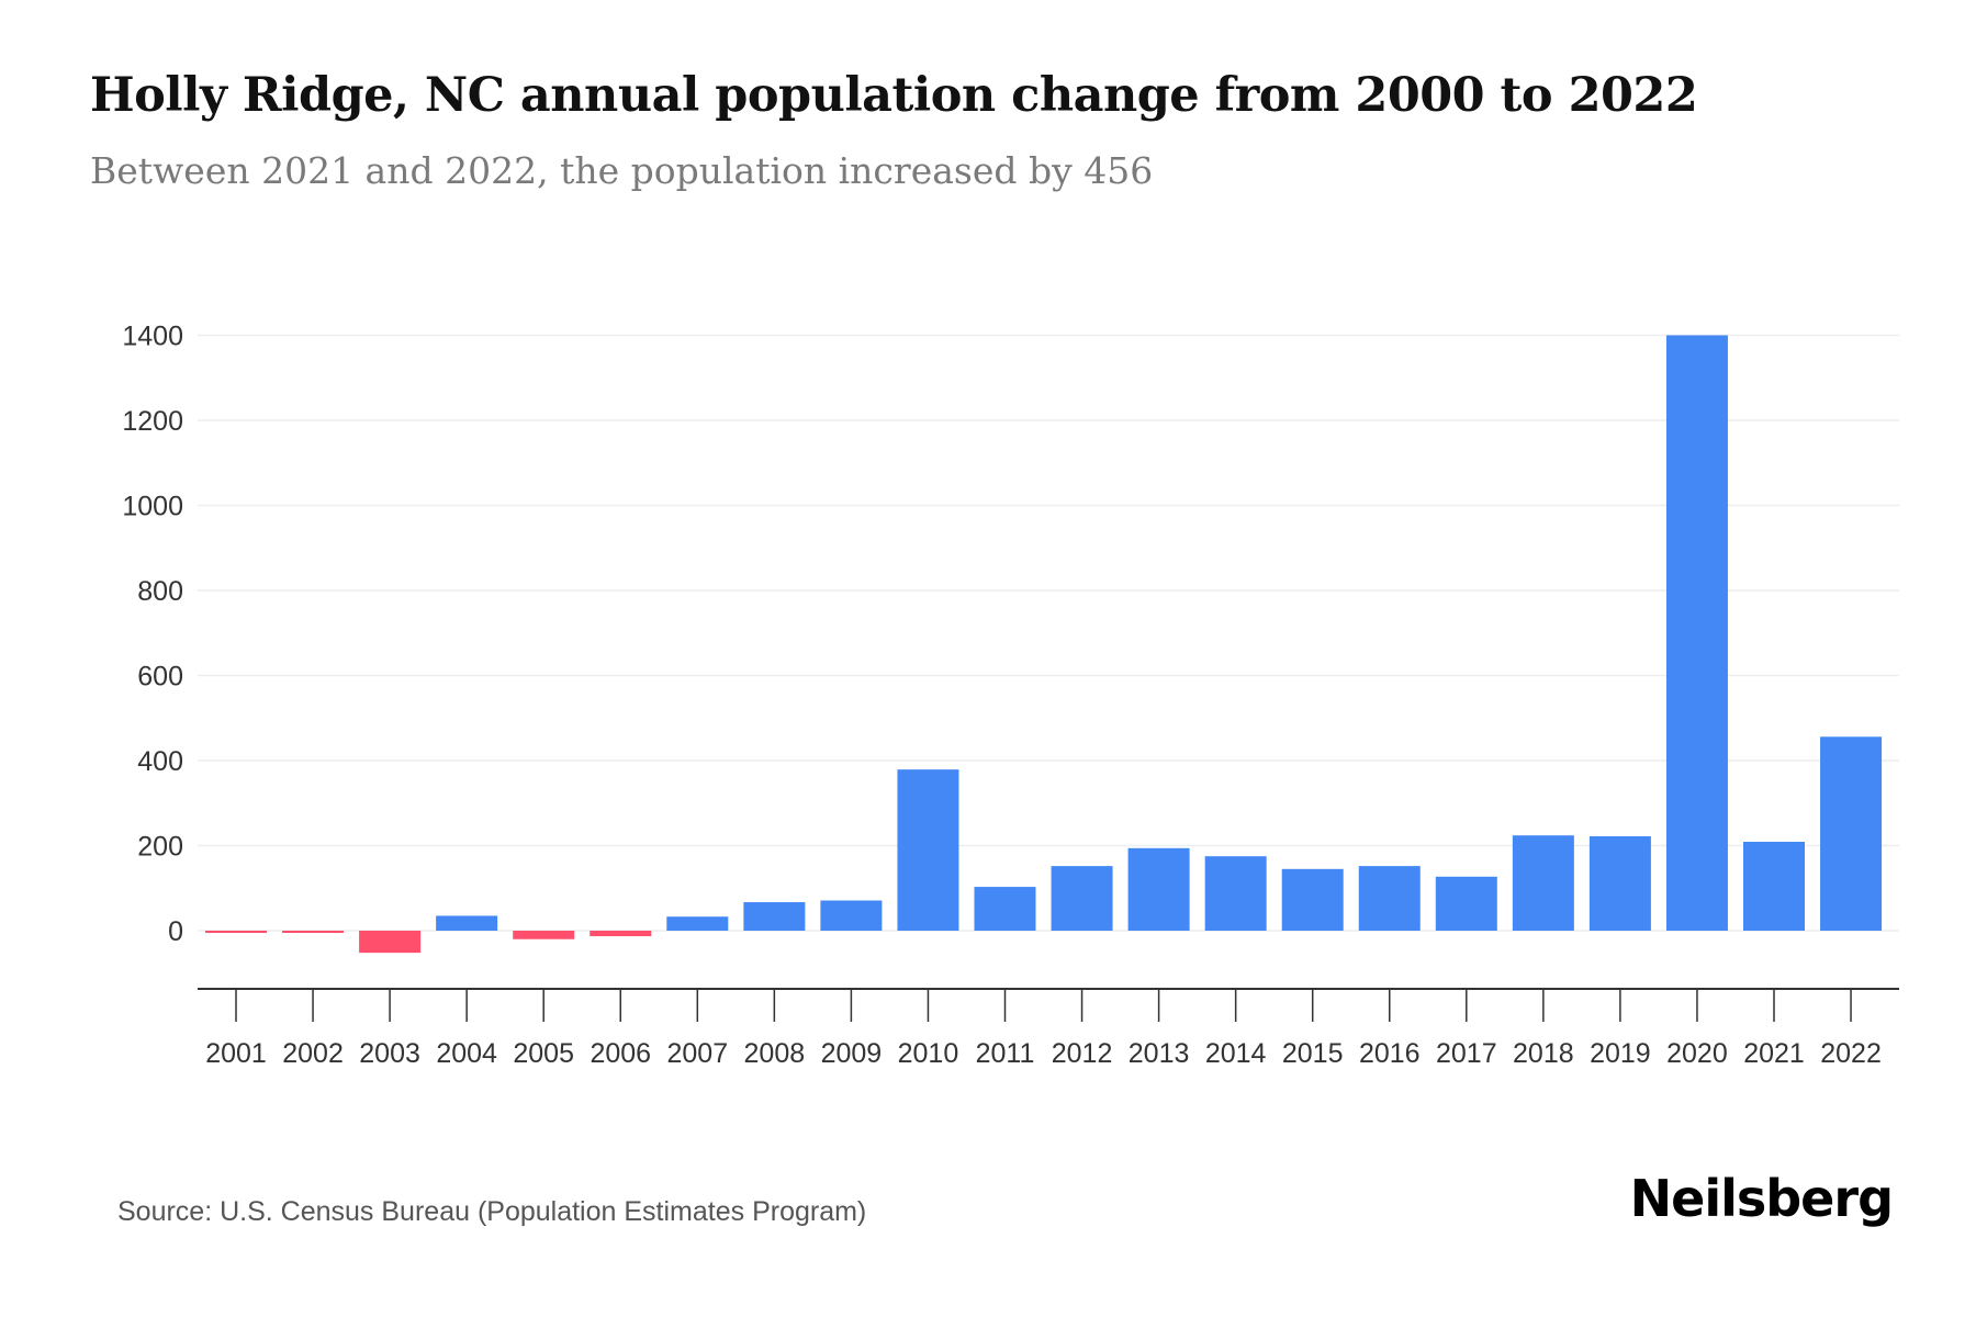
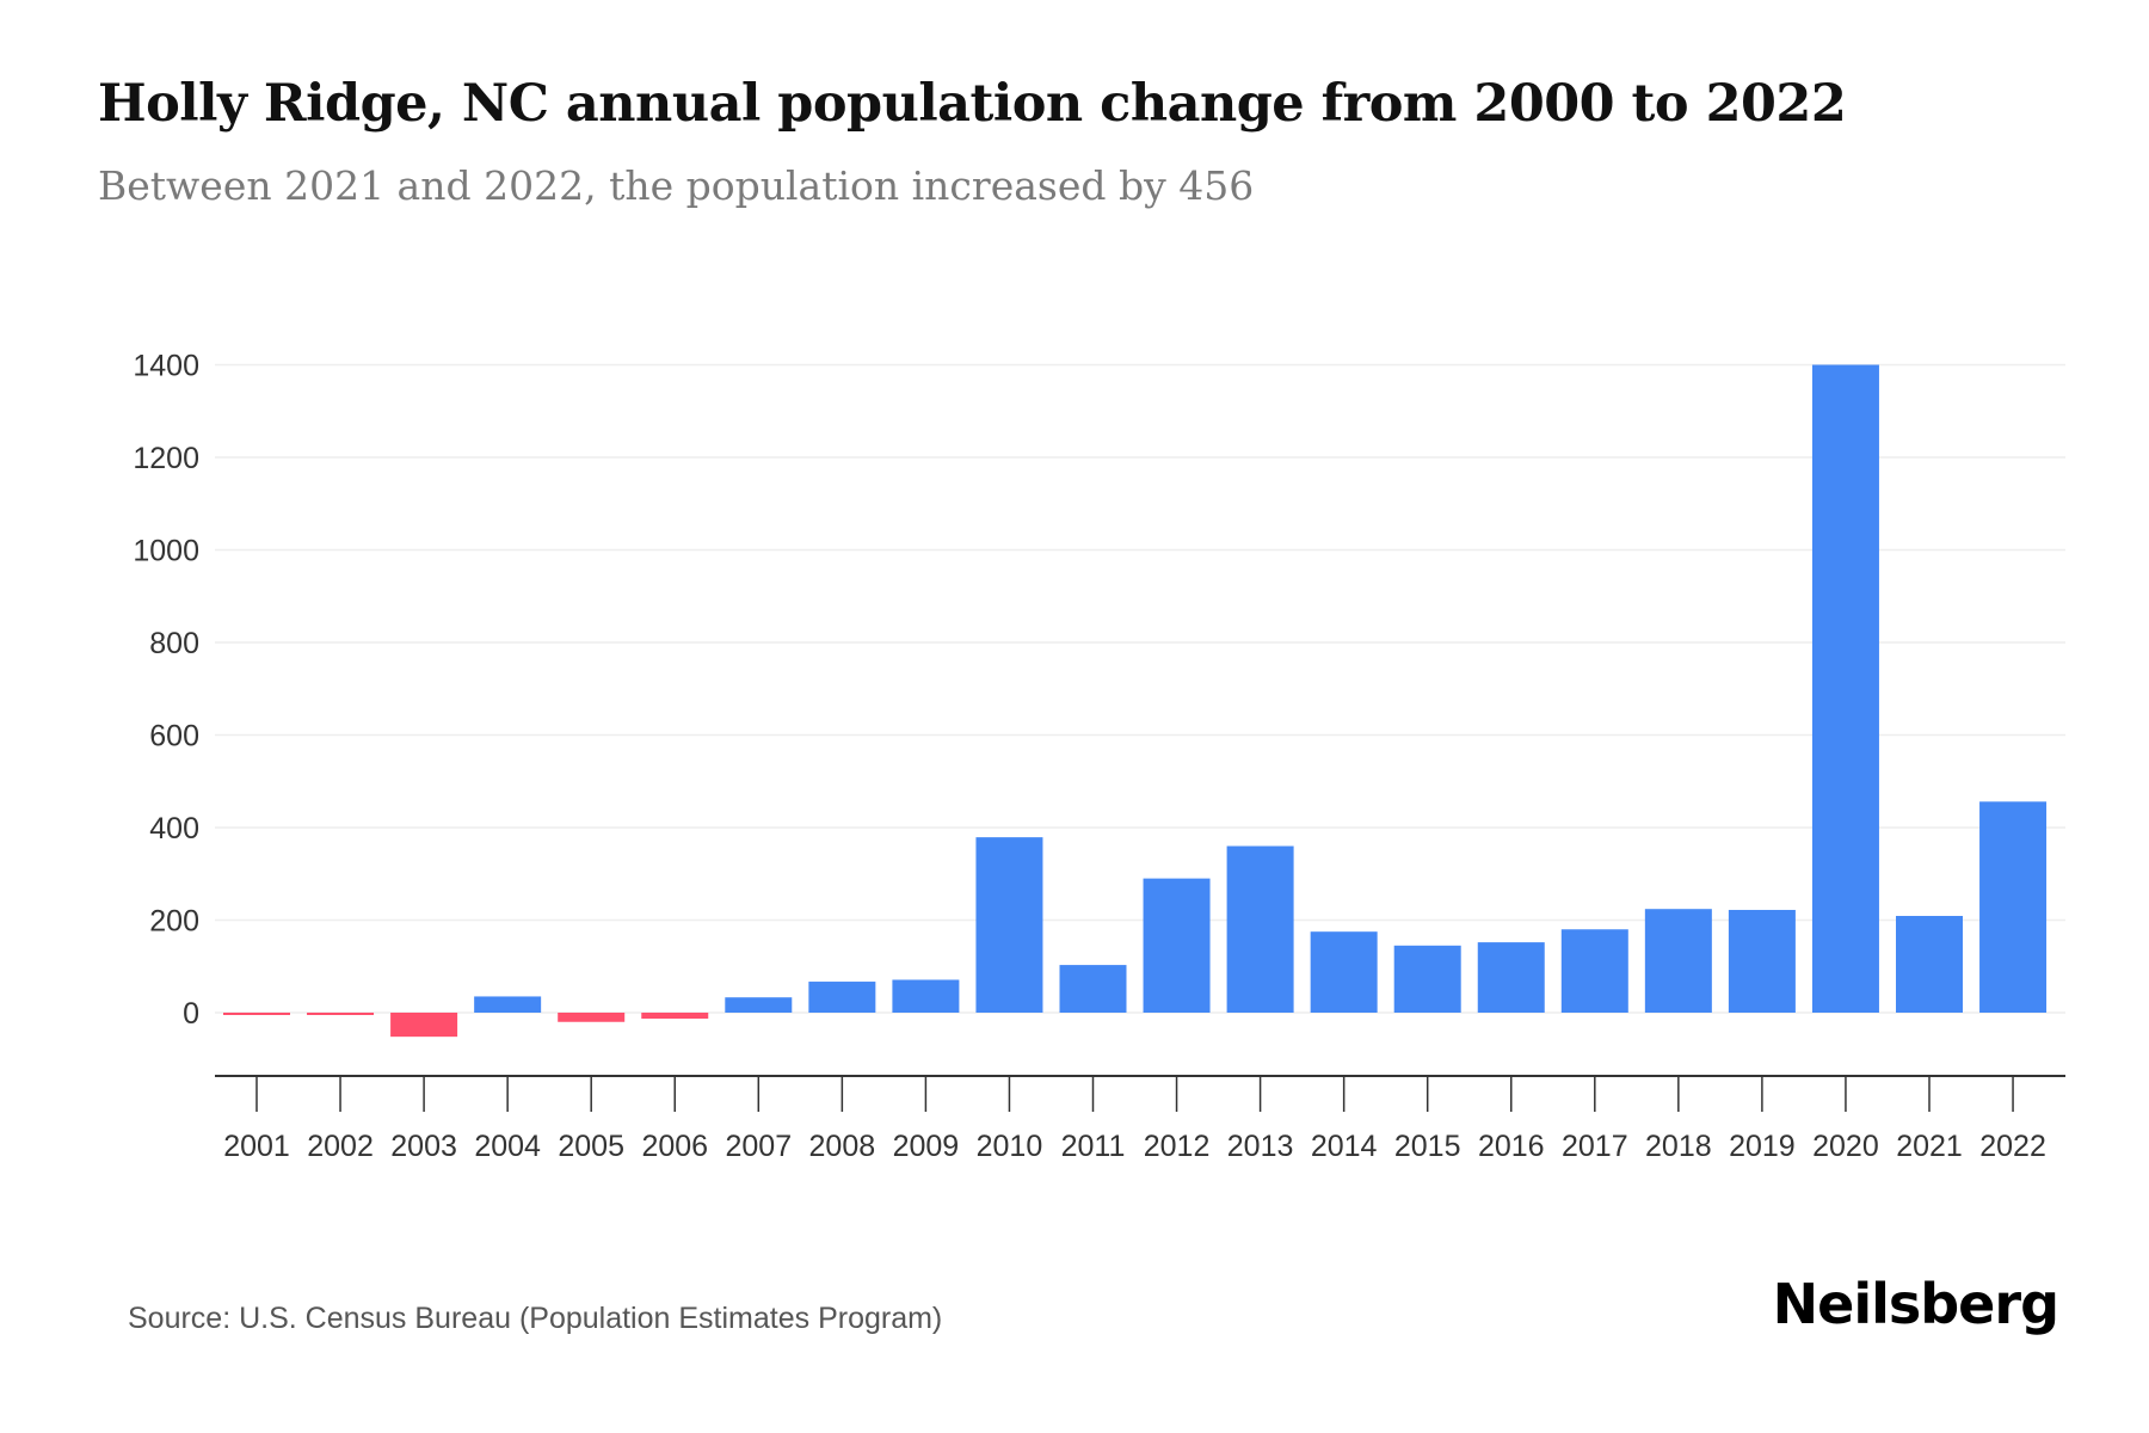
2012: 150 -> 290
2013: 190 -> 360
2017: 130 -> 180
